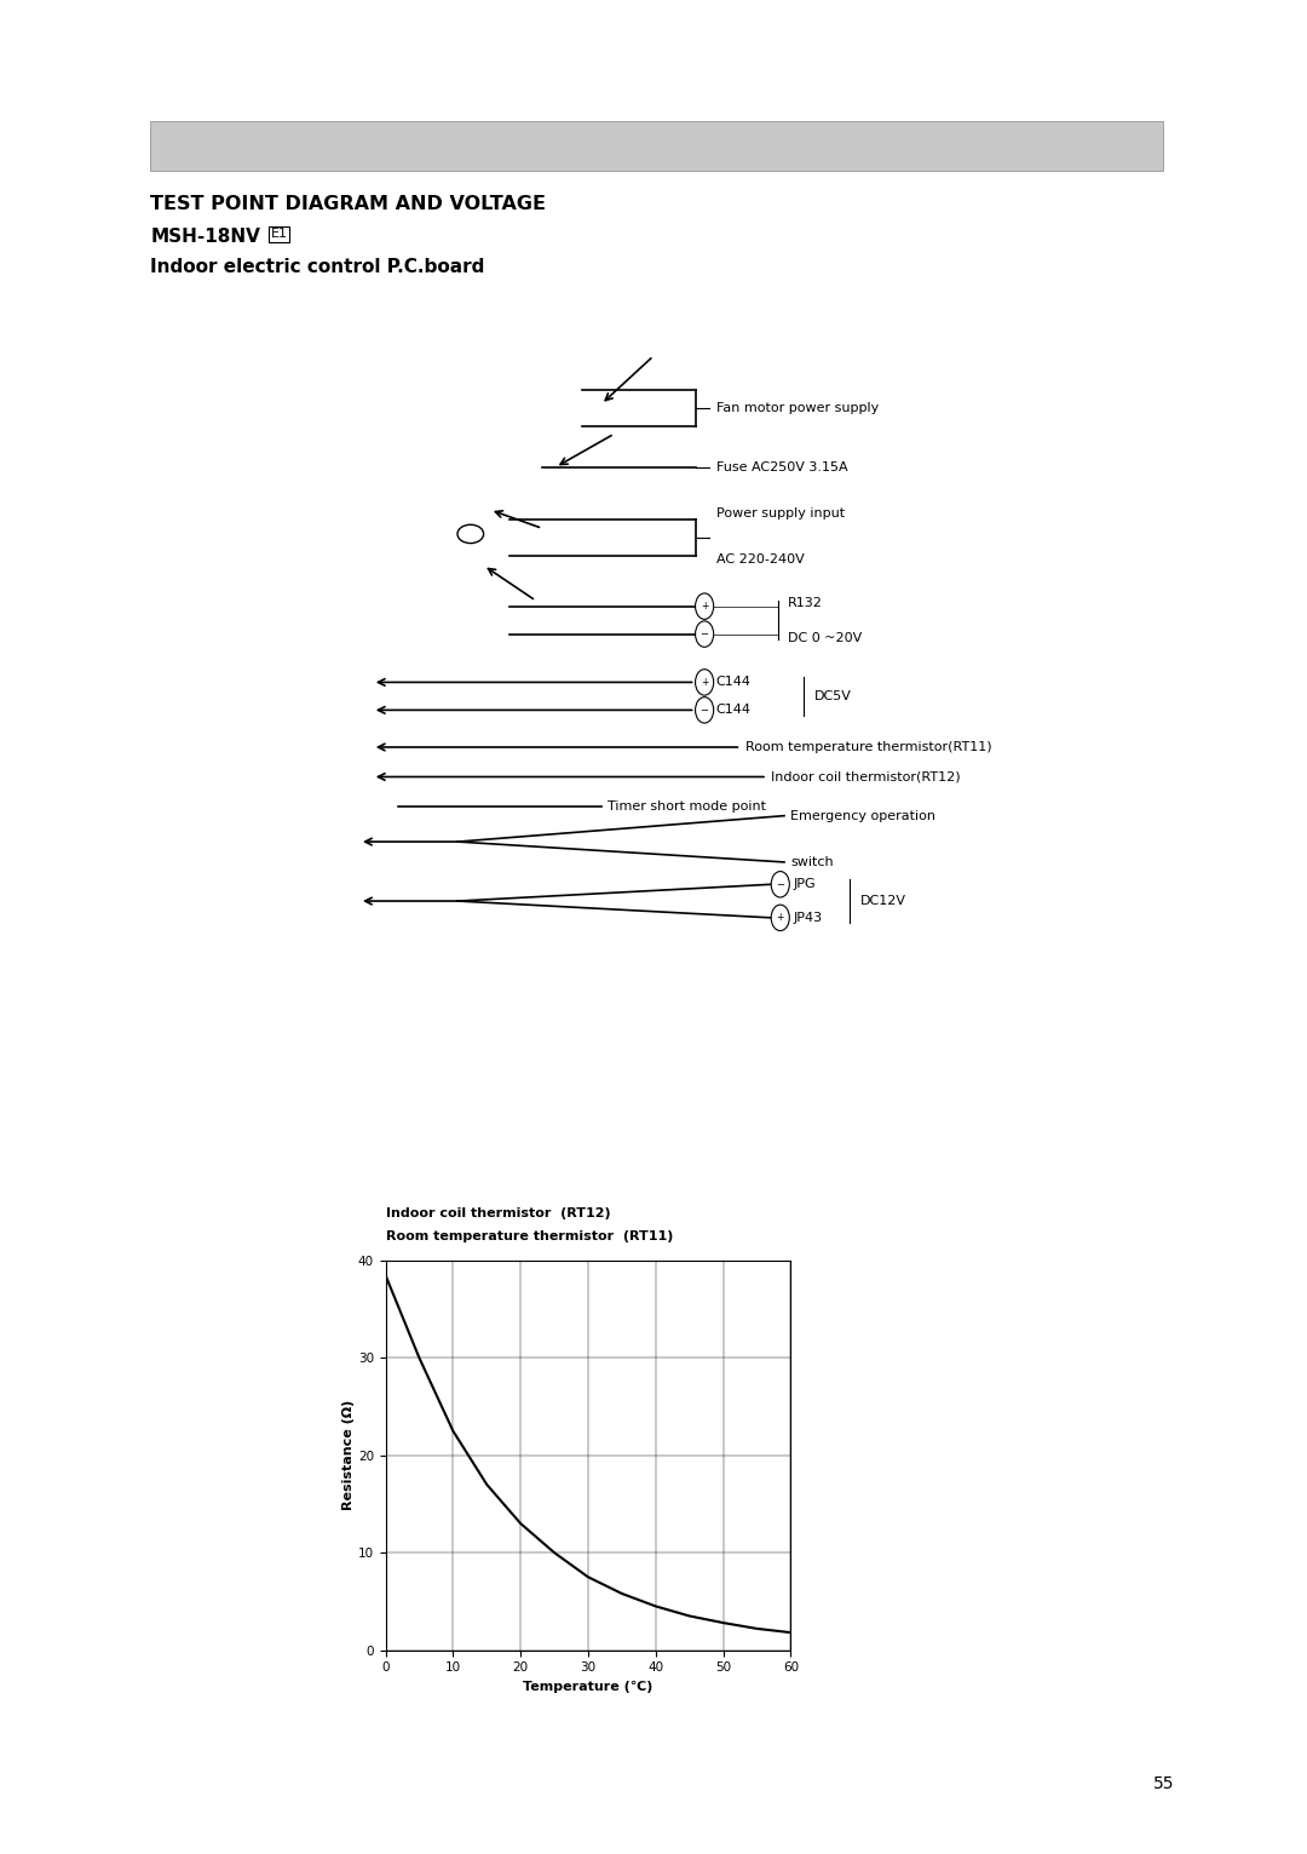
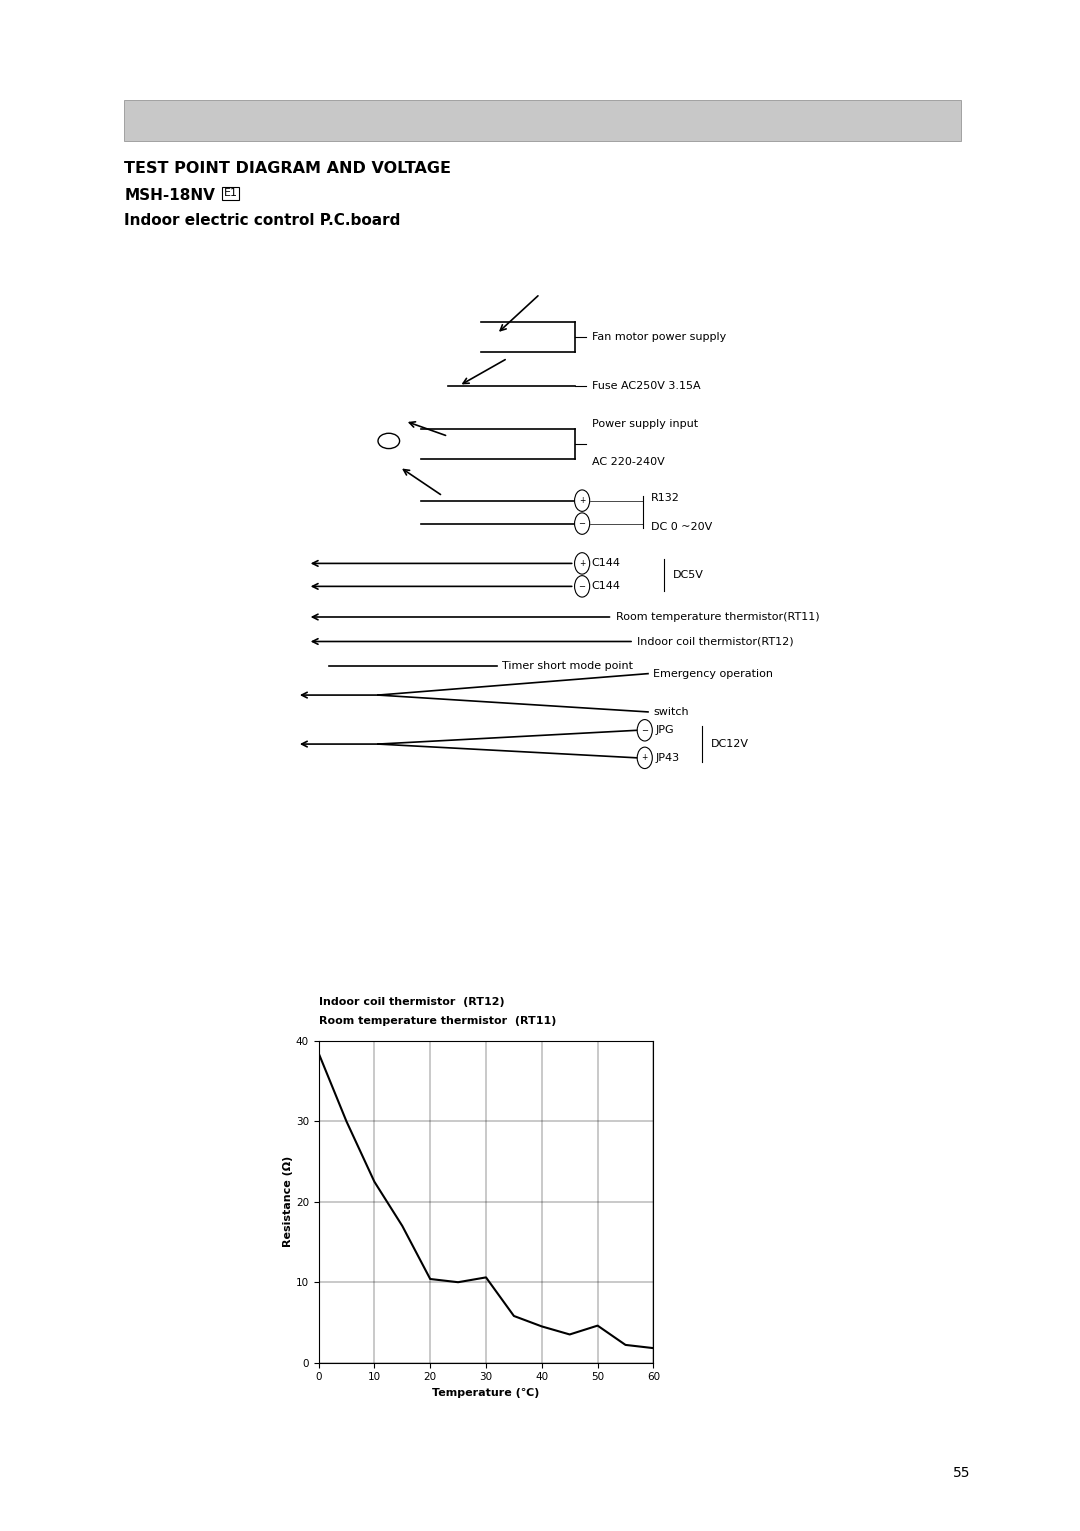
20: 13.0 -> 10.4
30: 7.5 -> 10.6
50: 2.8 -> 4.6
